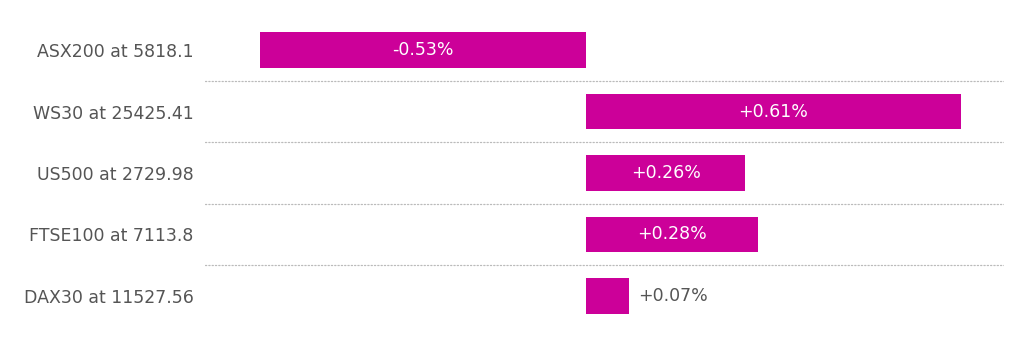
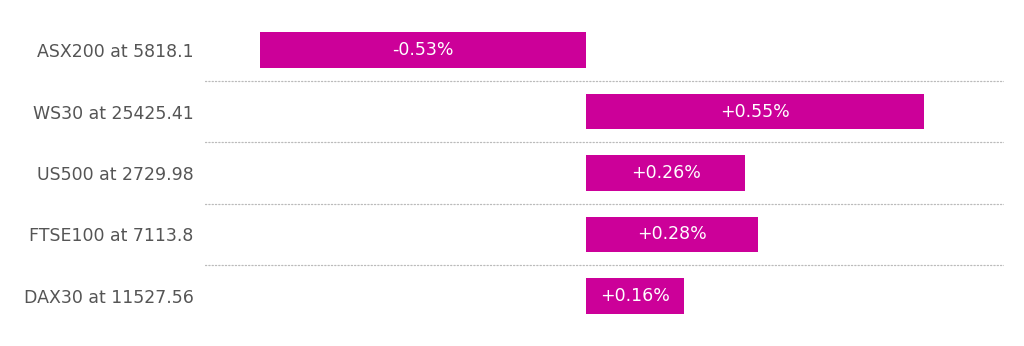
WS30 at 25425.41: +0.61% -> +0.55%
DAX30 at 11527.56: +0.07% -> +0.16%
